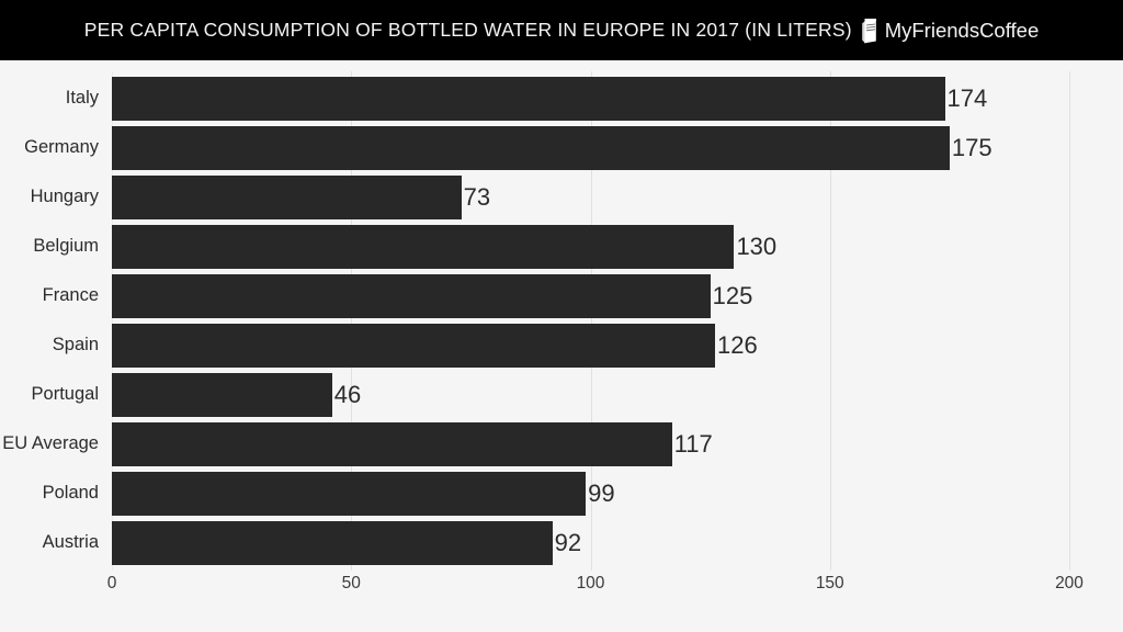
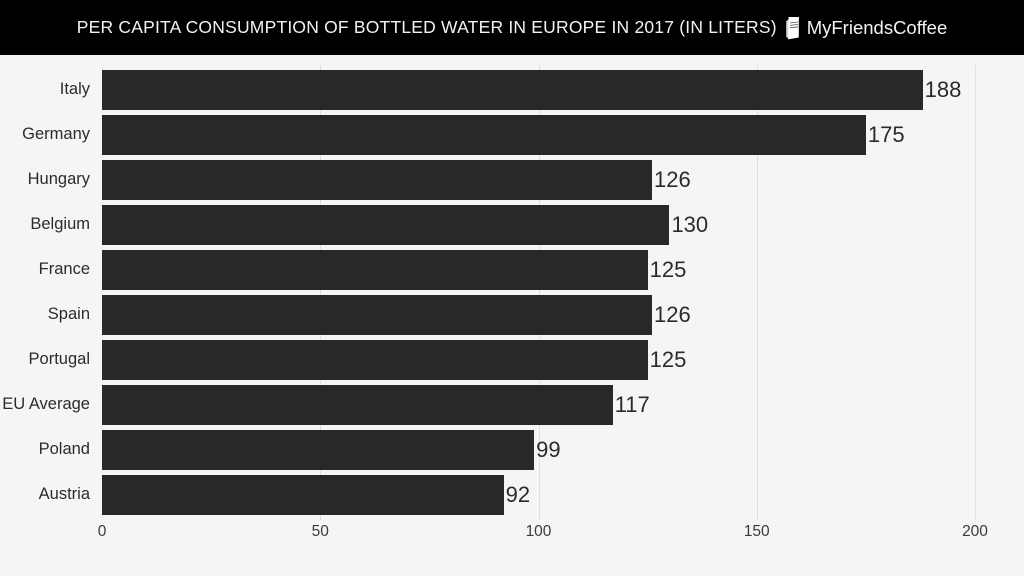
Italy: 174 -> 188
Hungary: 73 -> 126
Portugal: 46 -> 125
